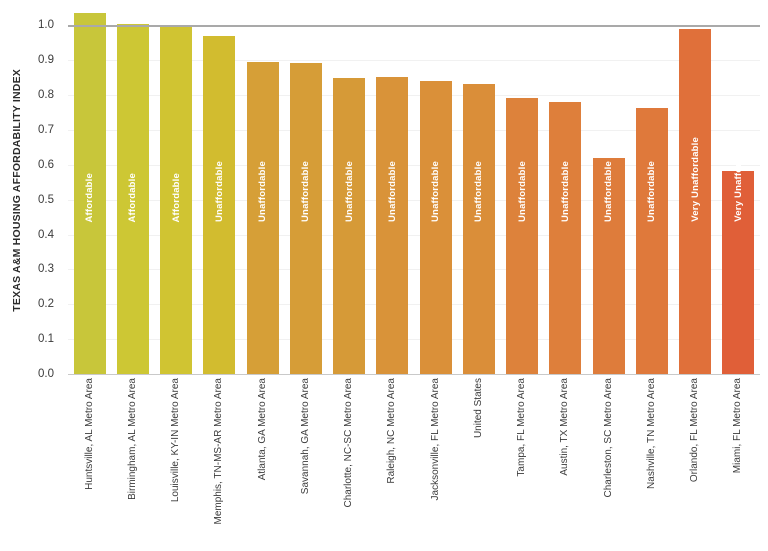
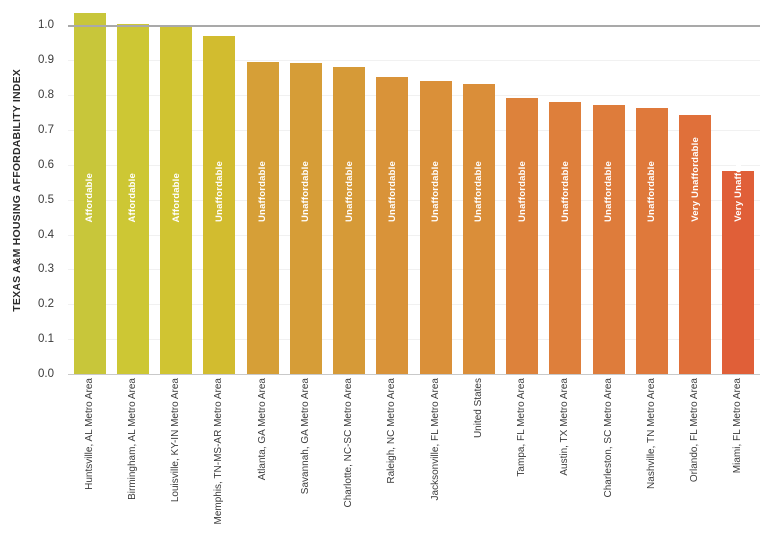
Charlotte, NC-SC Metro Area: 0.85 -> 0.88
Charleston, SC Metro Area: 0.62 -> 0.77
Orlando, FL Metro Area: 0.99 -> 0.74
